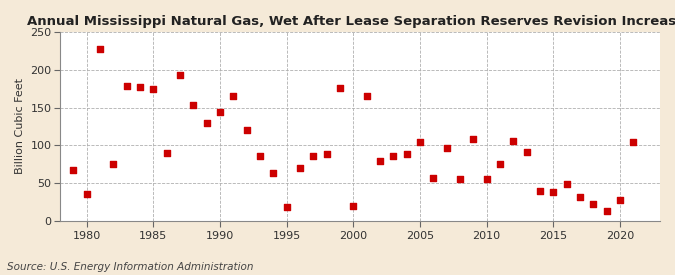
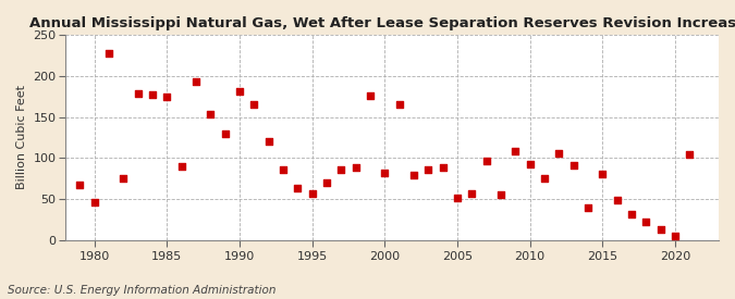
1980: 36 -> 46
1990: 144 -> 181
1995: 18 -> 57
2000: 20 -> 82
2005: 104 -> 51
2010: 56 -> 92
2015: 38 -> 81
2020: 28 -> 5
